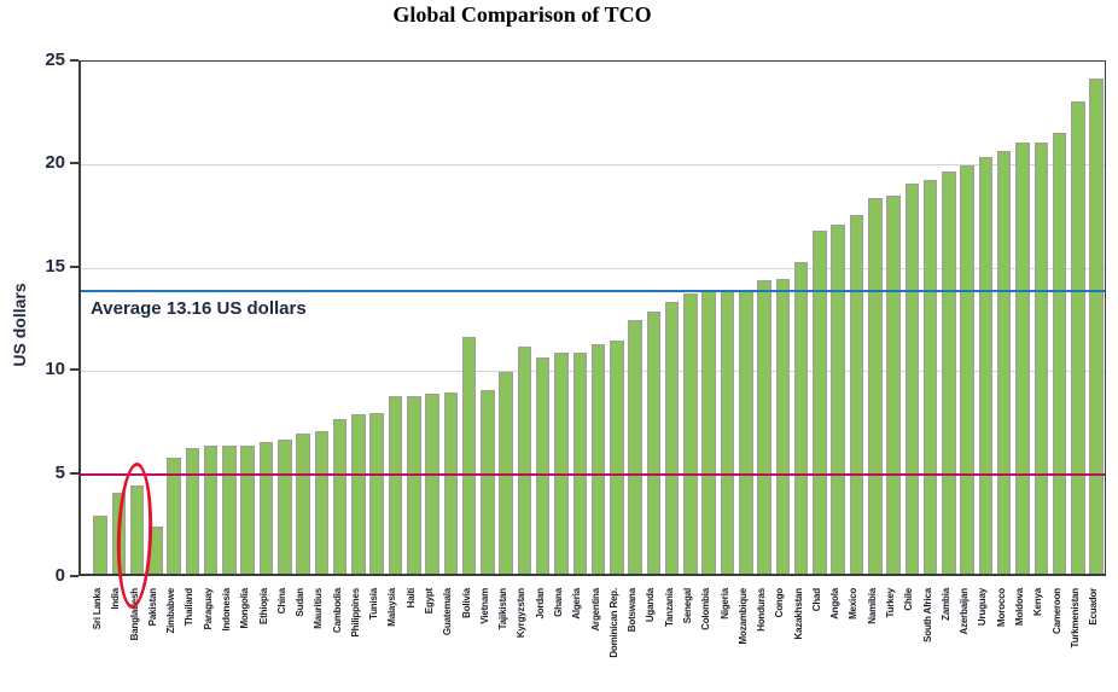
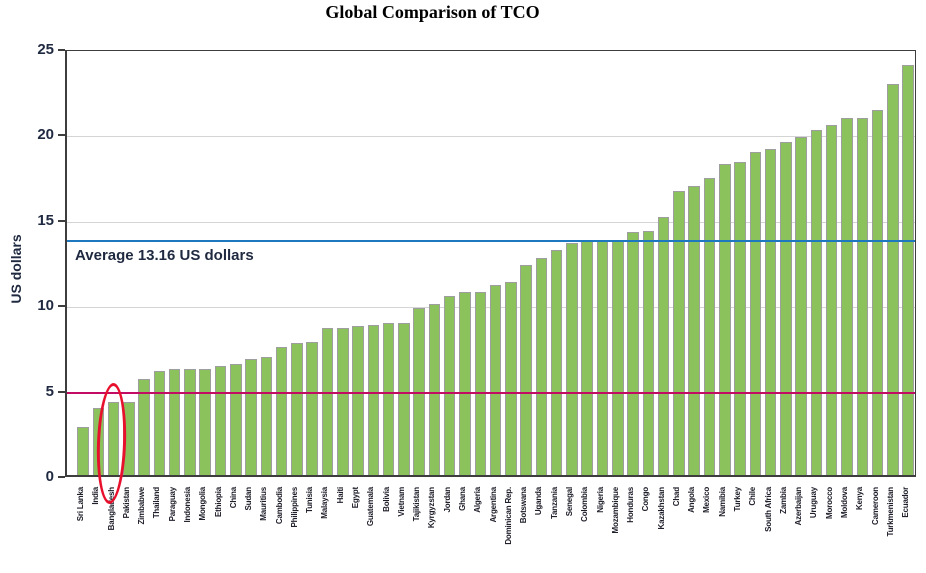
Pakistan: 2.3 -> 4.3
Bolivia: 11.5 -> 8.9
Kyrgyzstan: 11.0 -> 10.0
